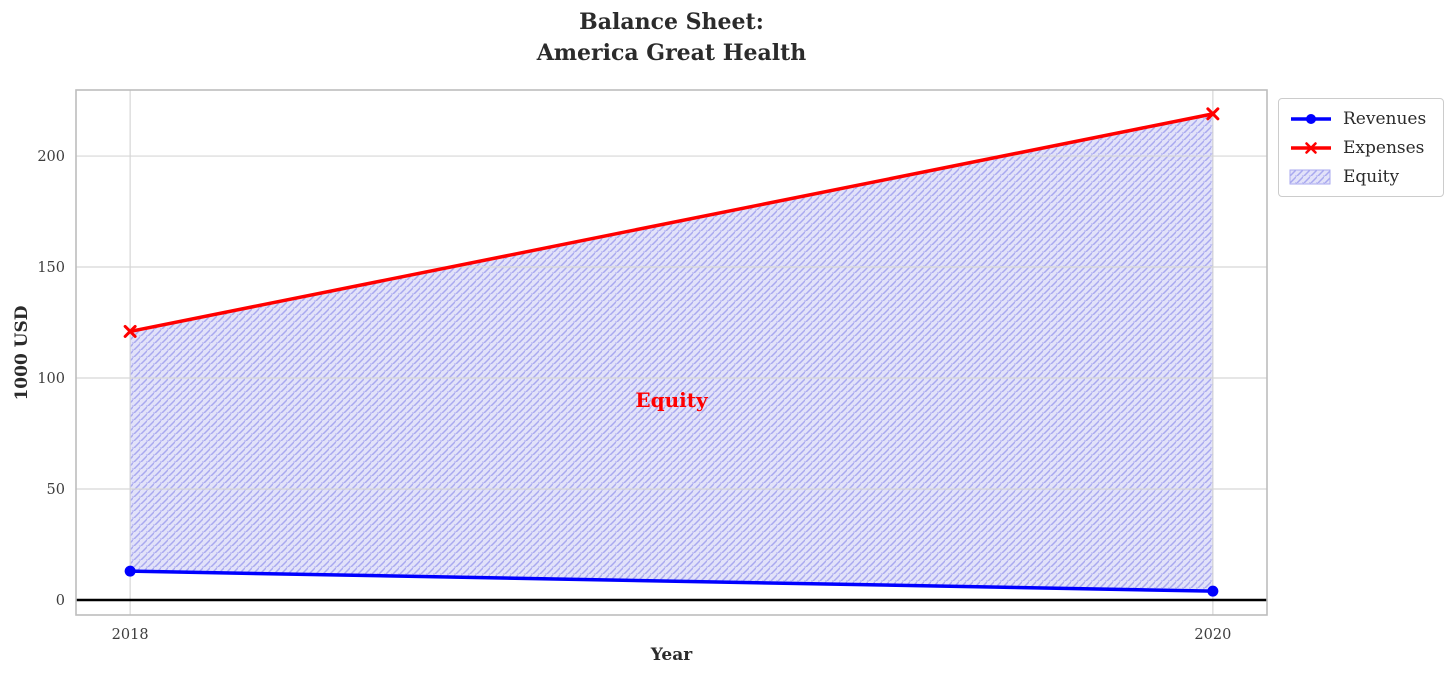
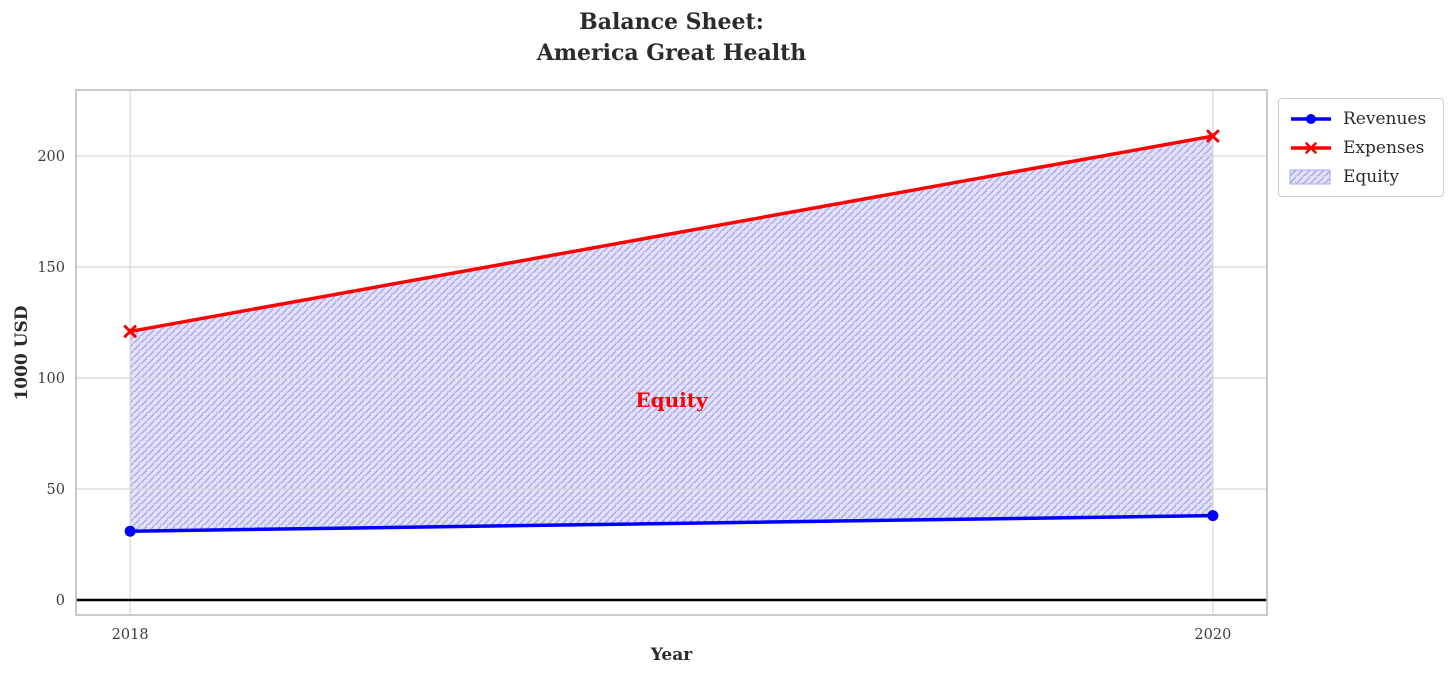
Revenues/2018: 13 -> 31
Revenues/2020: 4 -> 38
Expenses/2020: 219 -> 209
